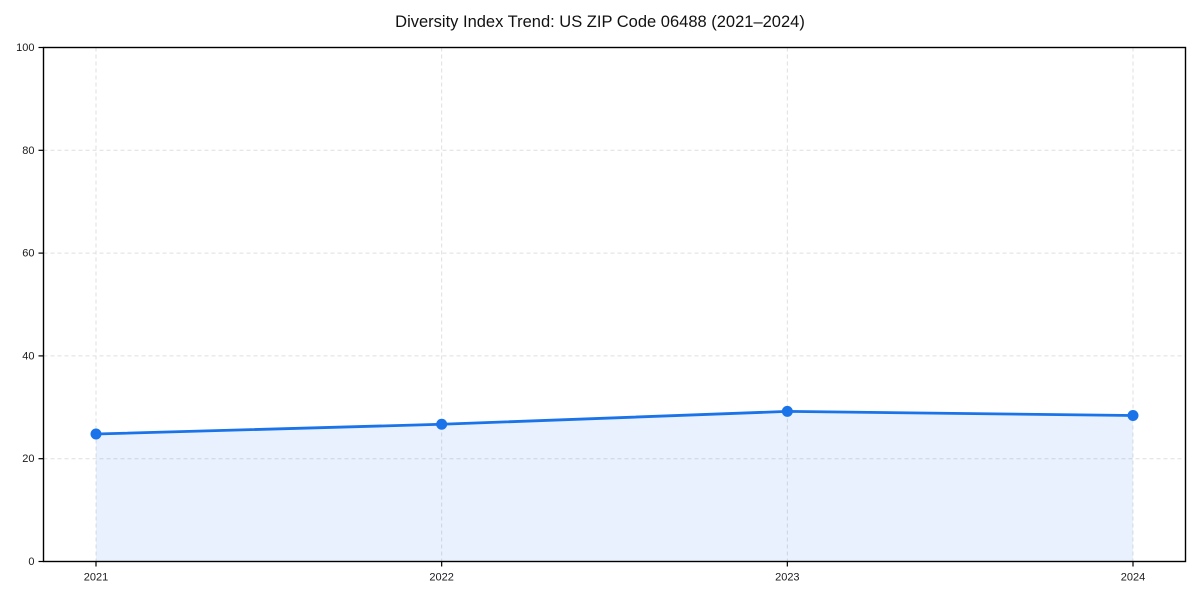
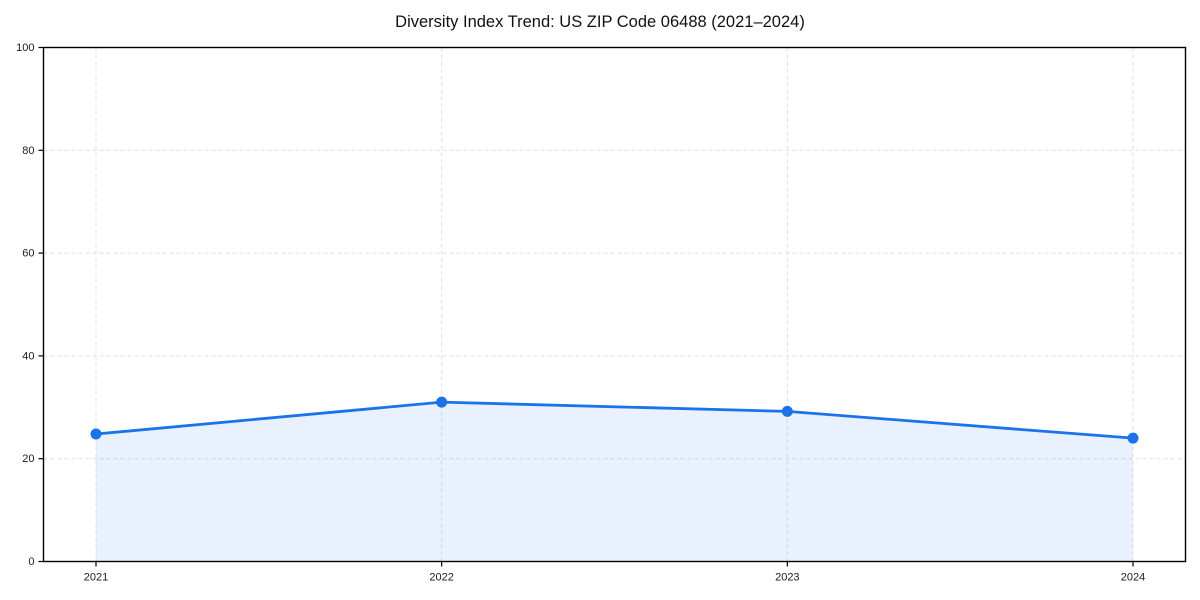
2022: 27 -> 31
2024: 28 -> 24
